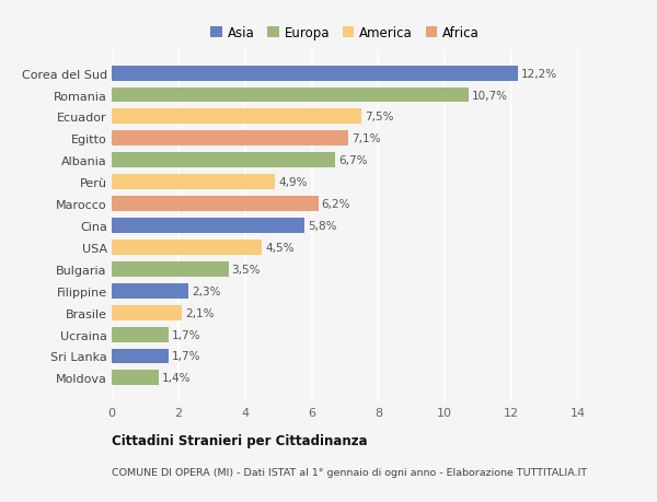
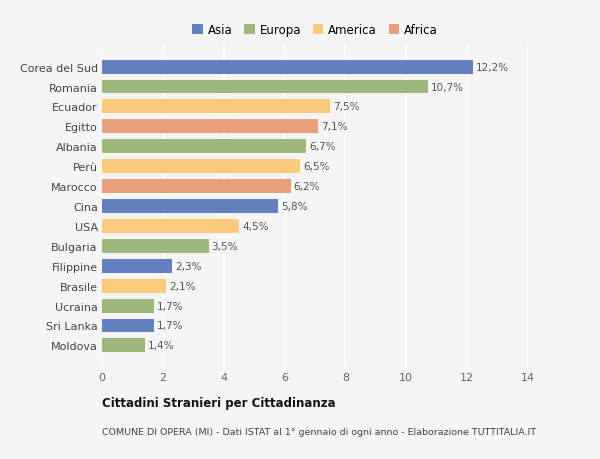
Perù: 4,9% -> 6,5%
